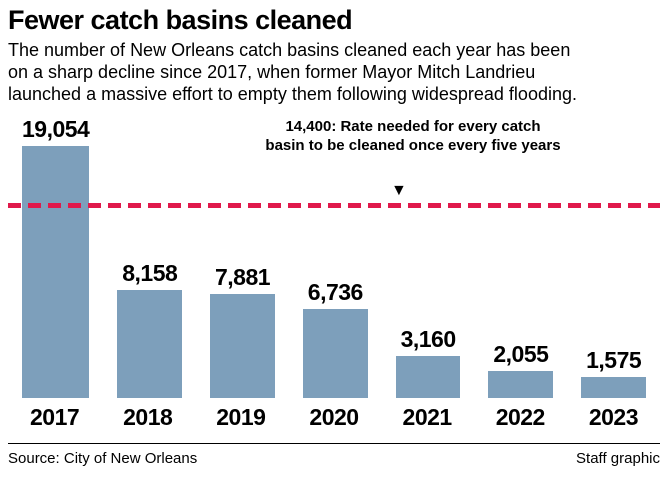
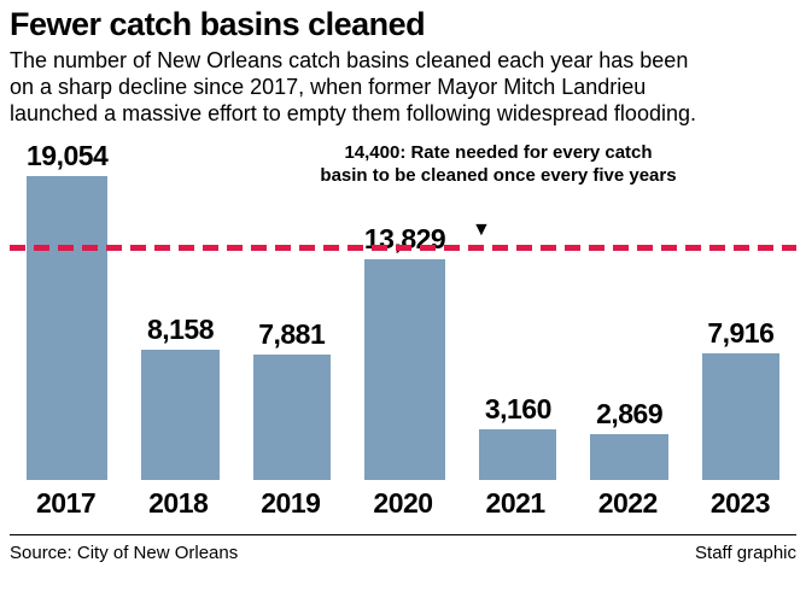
2020: 6,736 -> 13,829
2022: 2,055 -> 2,869
2023: 1,575 -> 7,916
